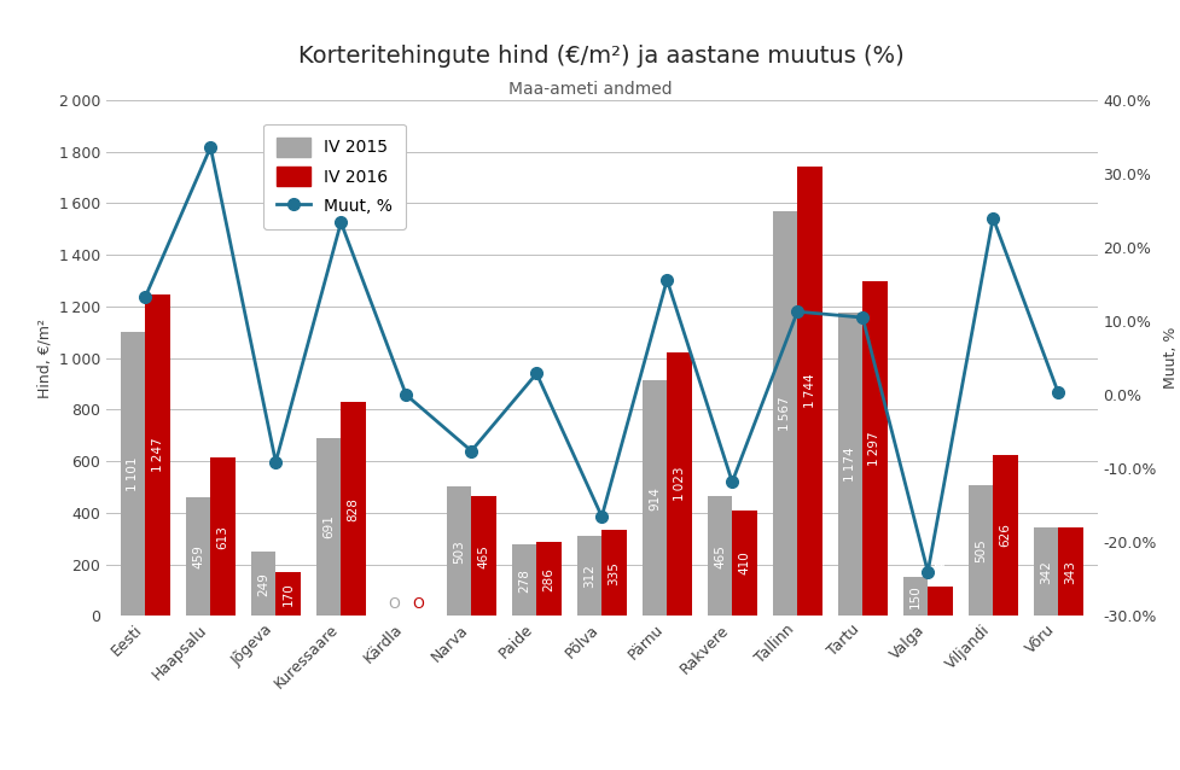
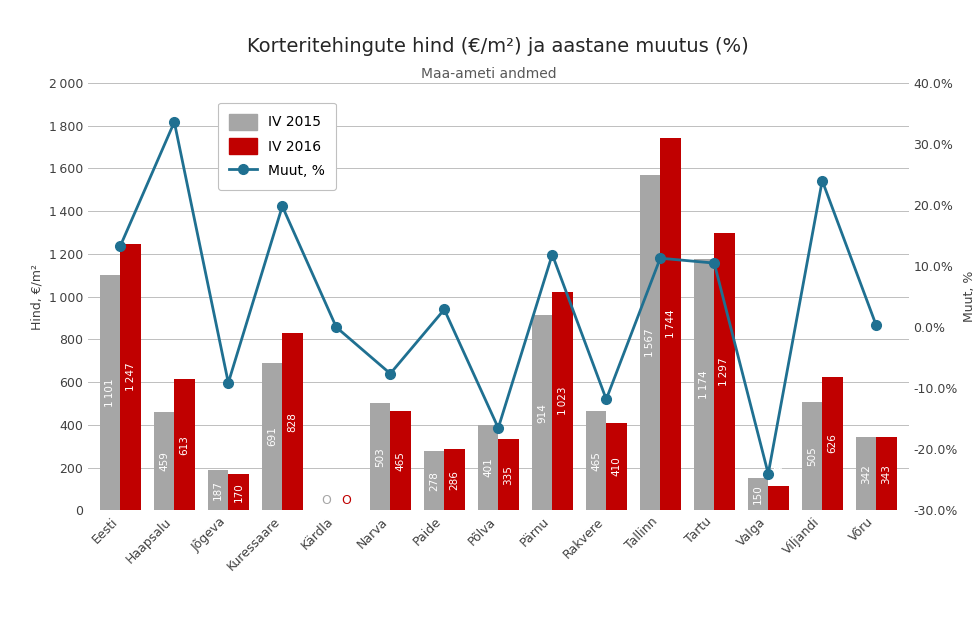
IV 2015/Jõgeva: 249 -> 187
Muut, %/Kuressaare: 23.4% -> 19.8%
IV 2015/Põlva: 312 -> 401
Muut, %/Pärnu: 15.6% -> 11.9%
